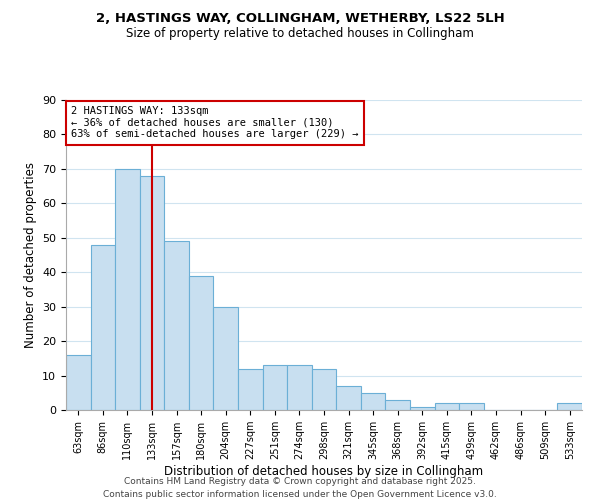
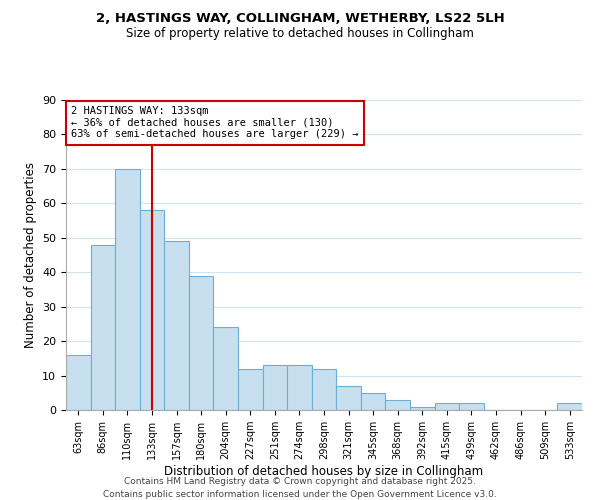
133sqm: 68 -> 58
204sqm: 30 -> 24
